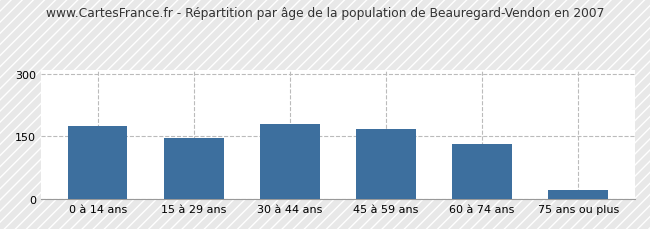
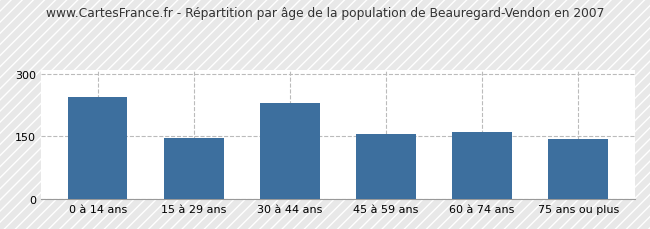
0 à 14 ans: 174 -> 245
30 à 44 ans: 181 -> 230
45 à 59 ans: 167 -> 155
60 à 74 ans: 133 -> 160
75 ans ou plus: 21 -> 145
